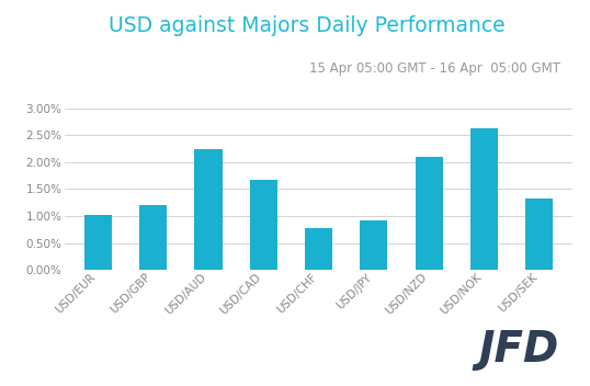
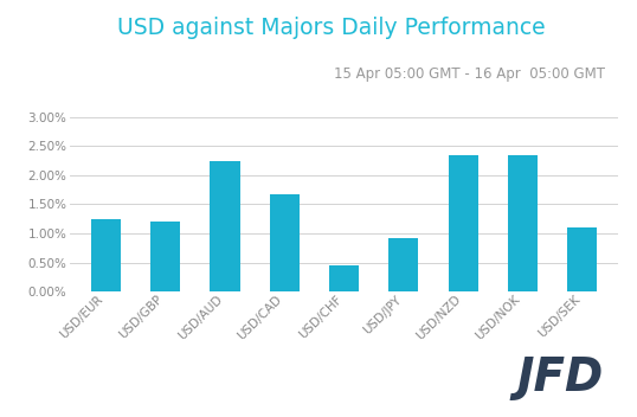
USD/EUR: 1.03% -> 1.25%
USD/CHF: 0.78% -> 0.45%
USD/NZD: 2.10% -> 2.35%
USD/NOK: 2.62% -> 2.35%
USD/SEK: 1.32% -> 1.10%
